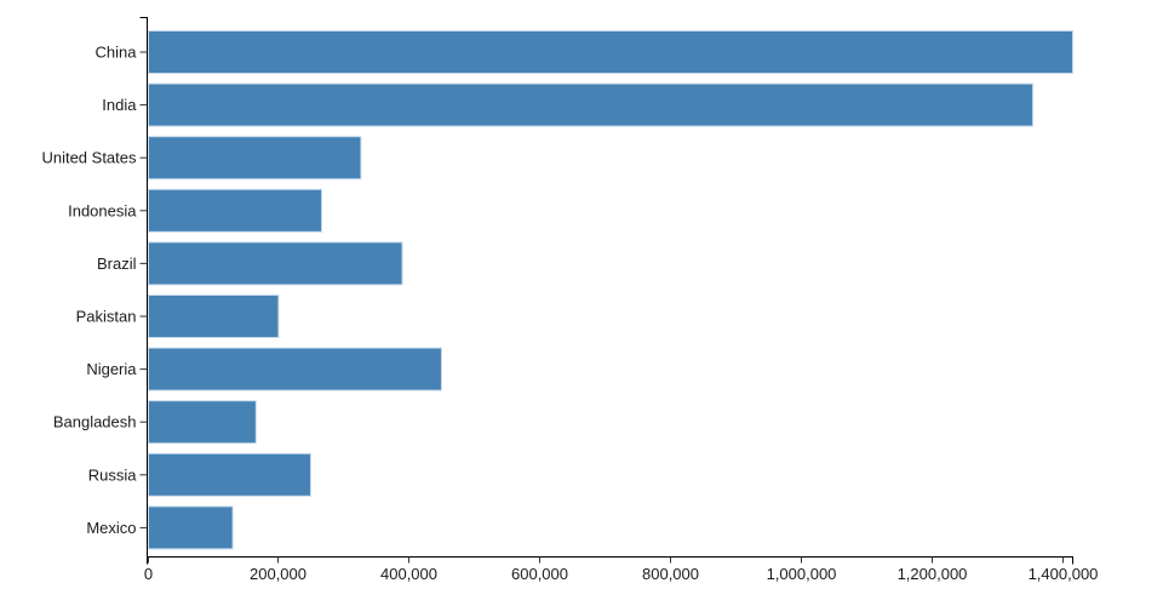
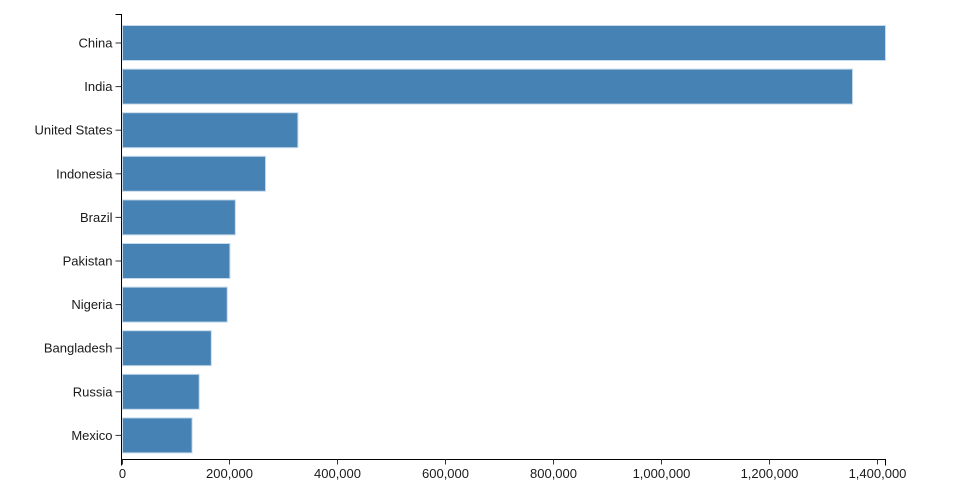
Brazil: 390000 -> 210000
Nigeria: 450000 -> 200000
Russia: 250000 -> 140000
